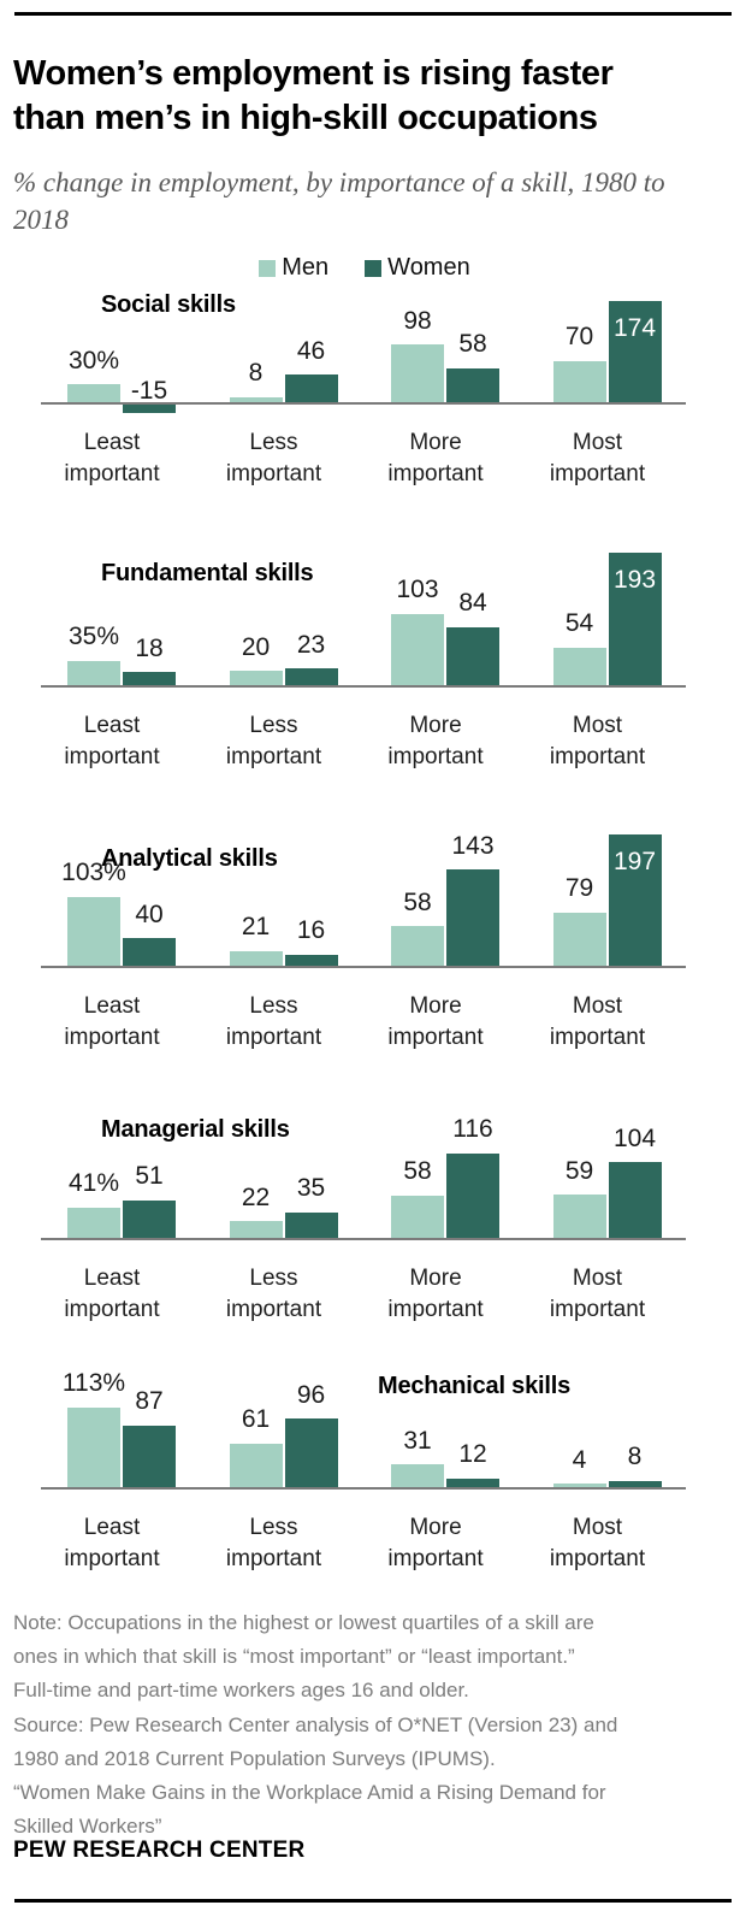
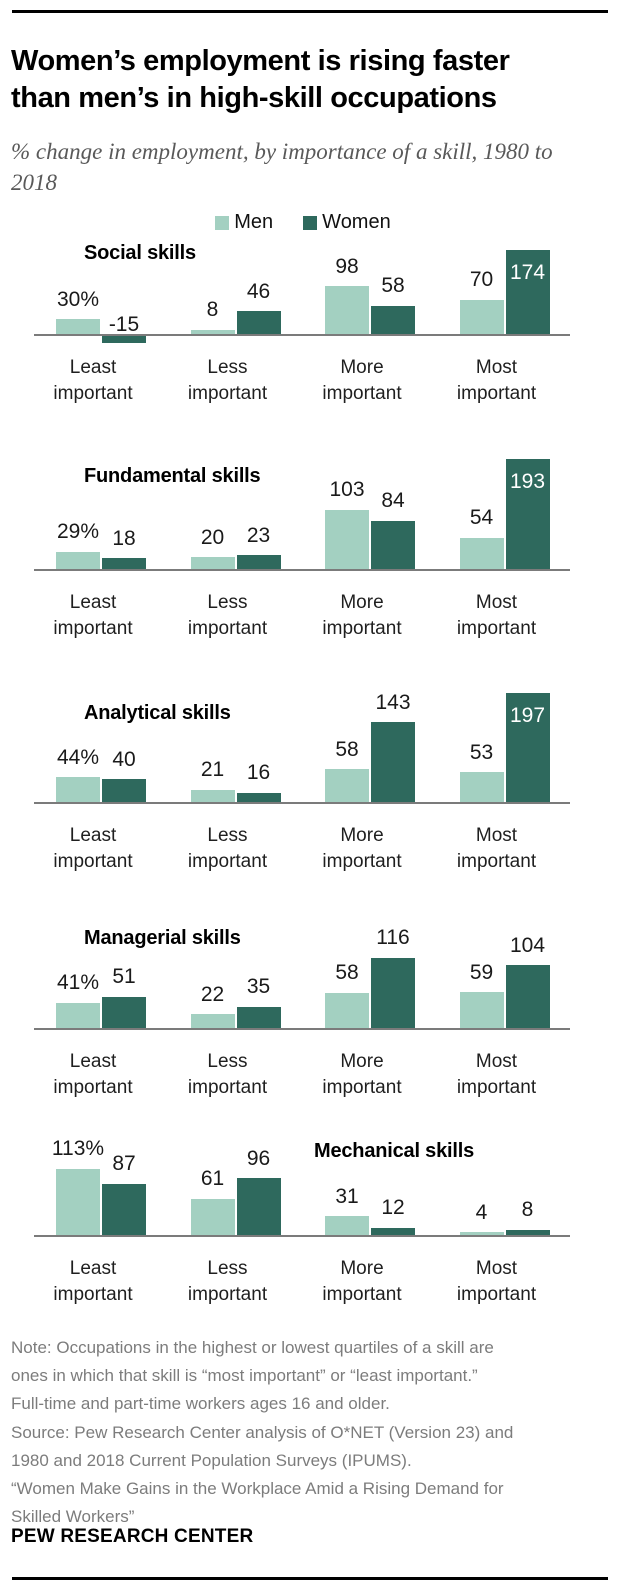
Fundamental skills/Men/Least important: 35% -> 29%
Analytical skills/Men/Least important: 103% -> 44%
Analytical skills/Men/Most important: 79 -> 53
